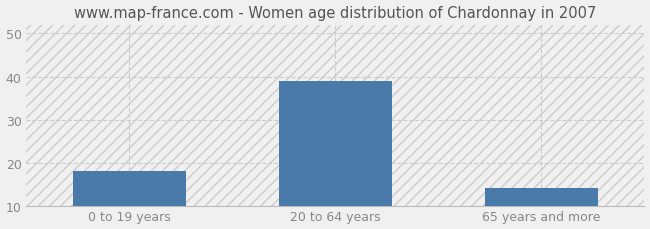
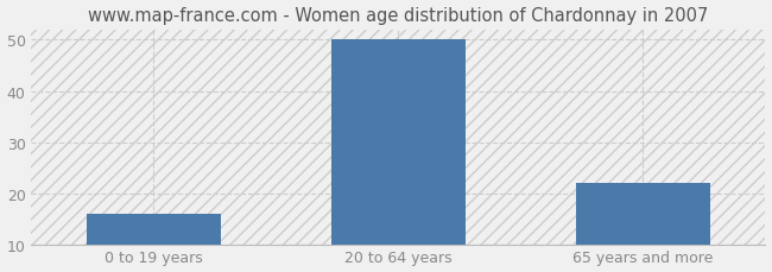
0 to 19 years: 18 -> 16
20 to 64 years: 39 -> 50
65 years and more: 14 -> 22
